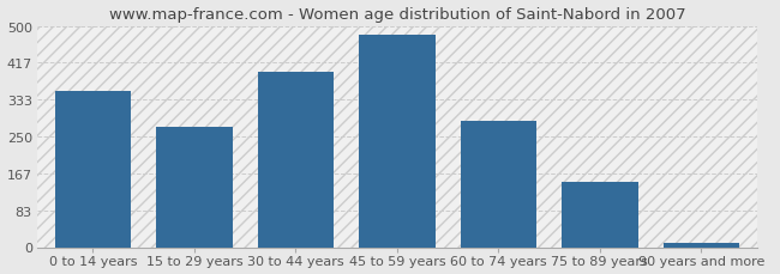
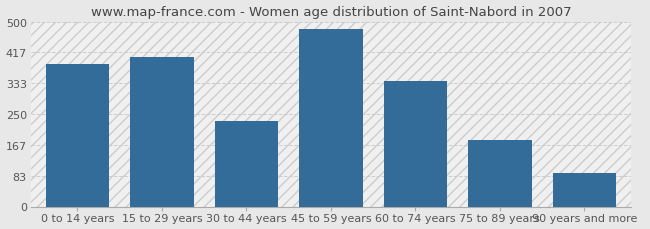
0 to 14 years: 352 -> 385
15 to 29 years: 272 -> 405
30 to 44 years: 395 -> 230
60 to 74 years: 285 -> 340
75 to 89 years: 148 -> 180
90 years and more: 10 -> 90
